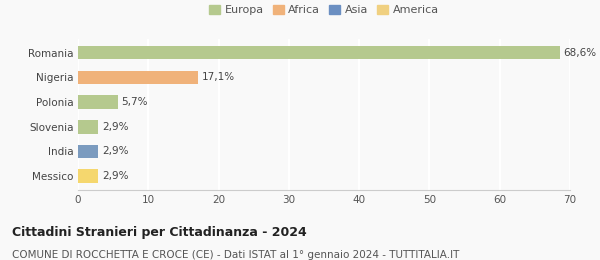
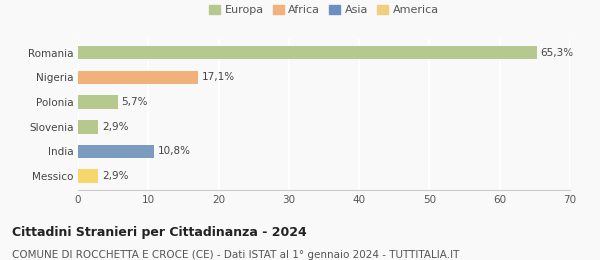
Romania: 68,6% -> 65,3%
India: 2,9% -> 10,8%
